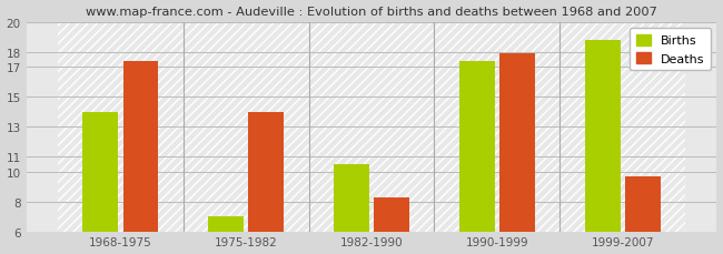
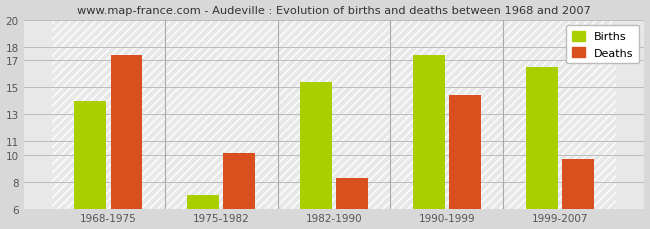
Deaths/1975-1982: 14.0 -> 10.1
Births/1982-1990: 10.5 -> 15.4
Deaths/1990-1999: 17.9 -> 14.4
Births/1999-2007: 18.8 -> 16.5
